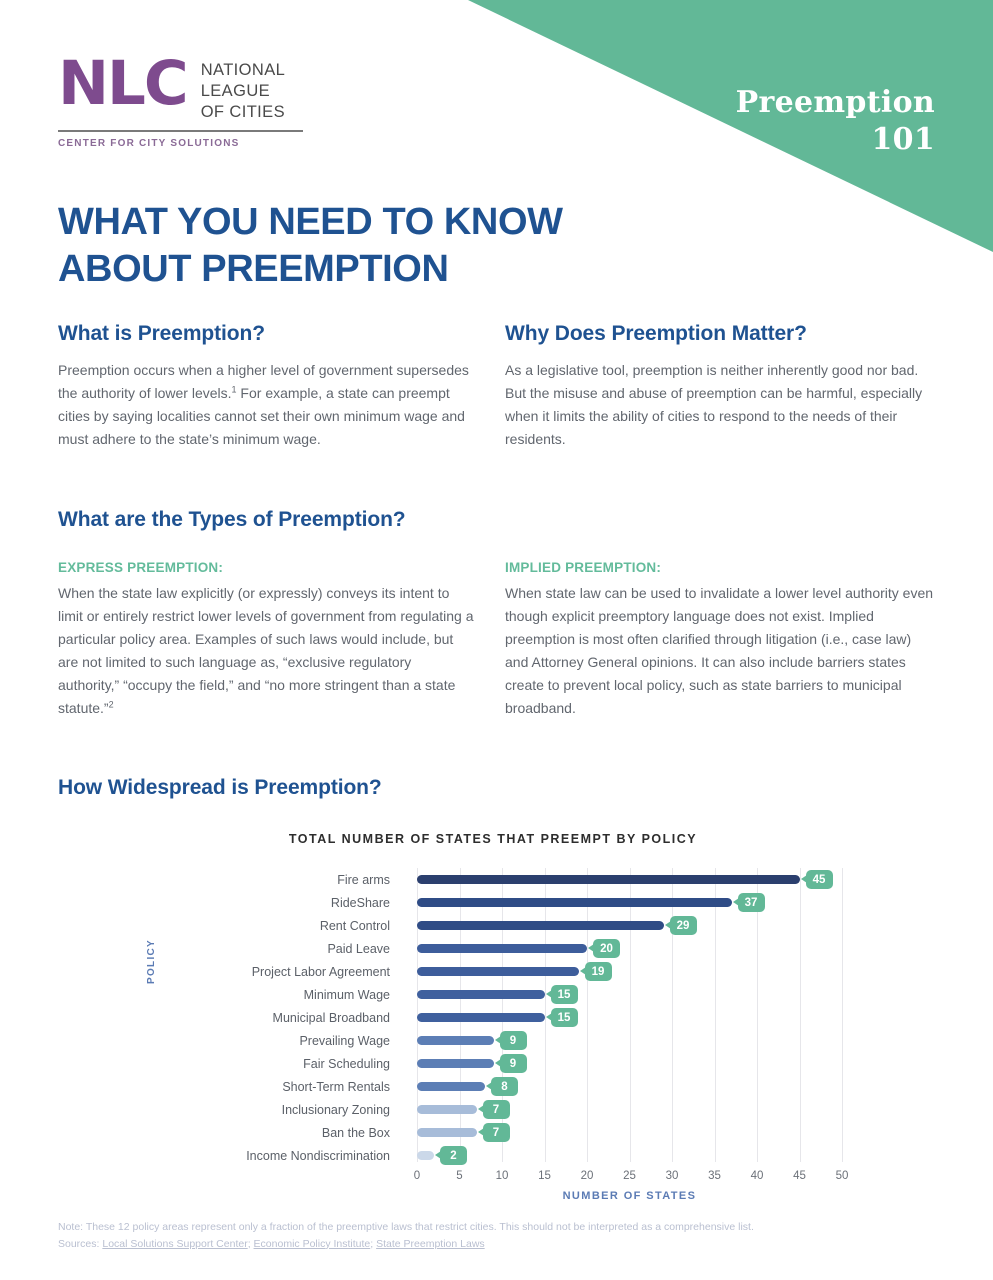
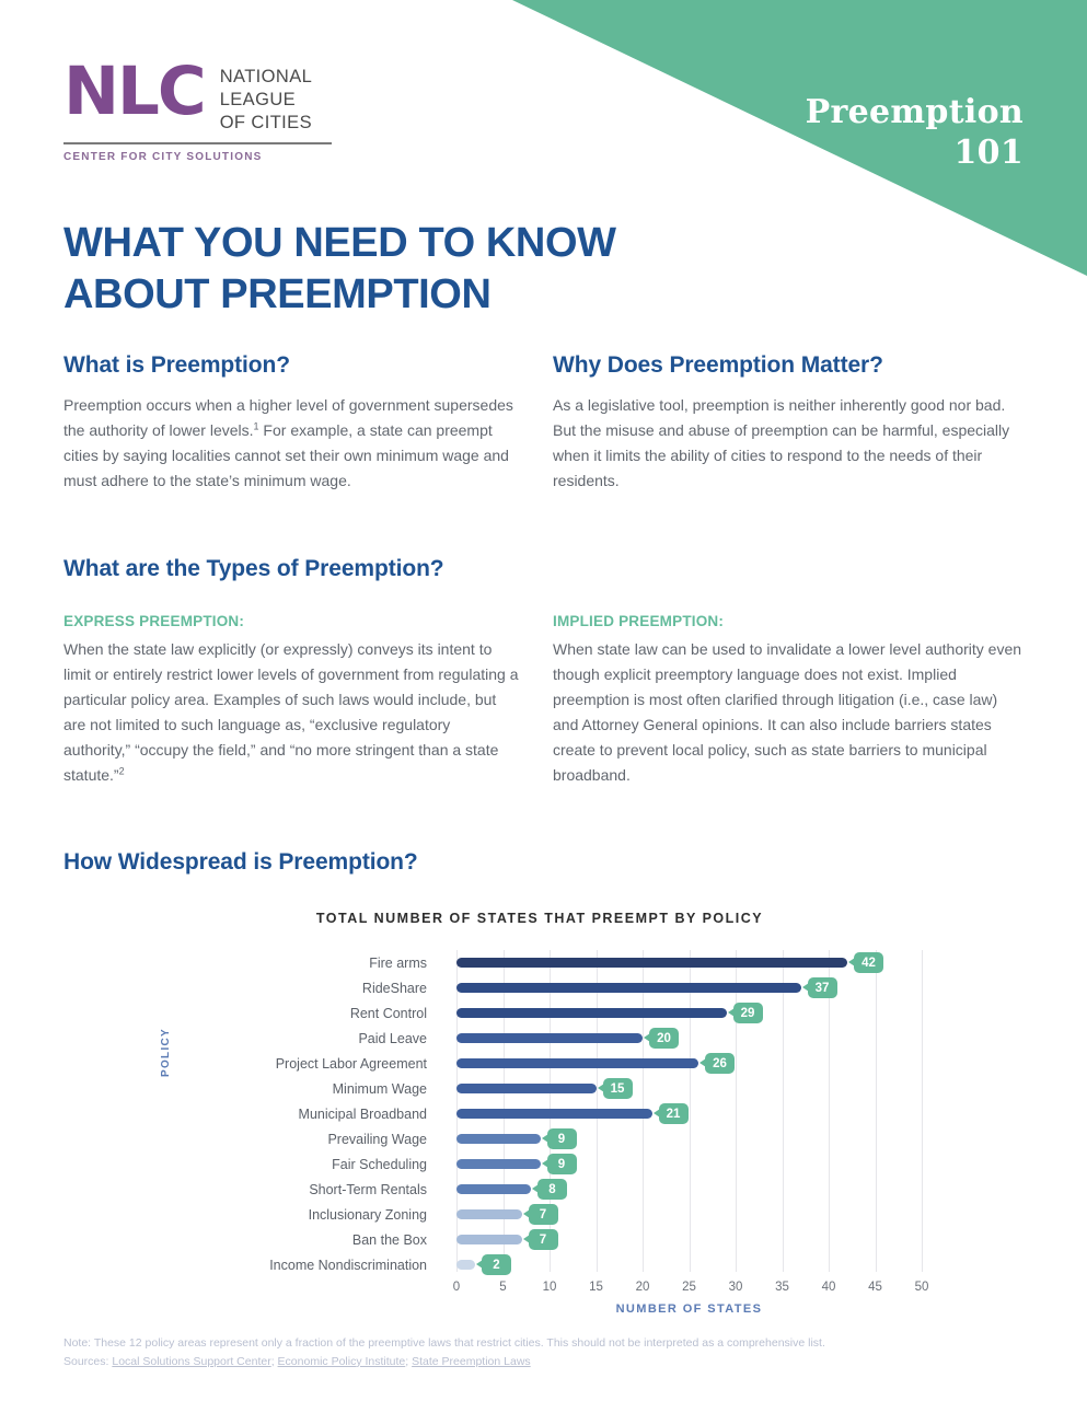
Fire arms: 45 -> 42
Project Labor Agreement: 19 -> 26
Municipal Broadband: 15 -> 21
